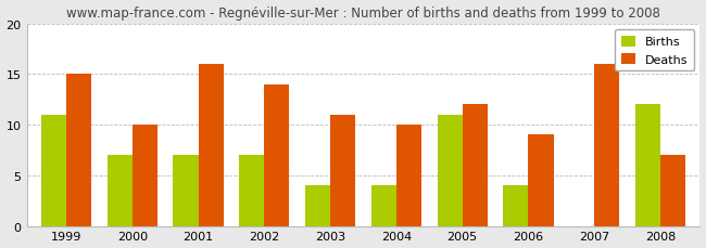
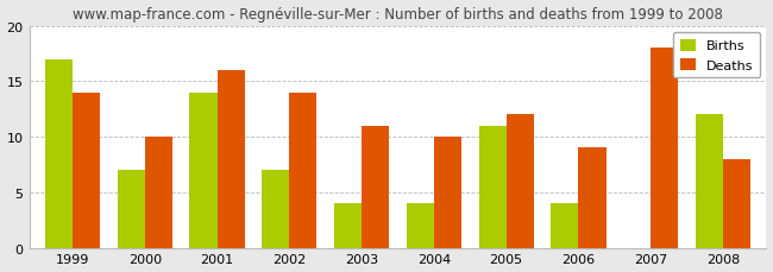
Births/1999: 11 -> 17
Deaths/1999: 15 -> 14
Births/2001: 7 -> 14
Deaths/2007: 16 -> 18
Deaths/2008: 7 -> 8
